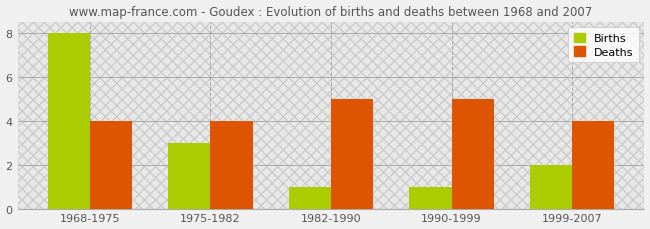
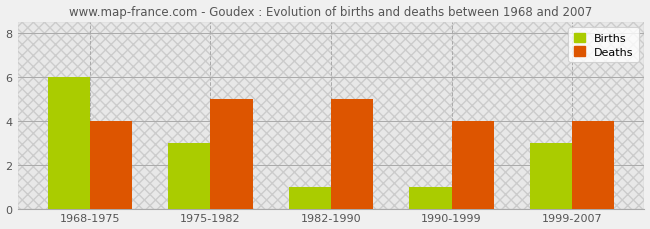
Births/1968-1975: 8 -> 6
Deaths/1975-1982: 4 -> 5
Deaths/1990-1999: 5 -> 4
Births/1999-2007: 2 -> 3
